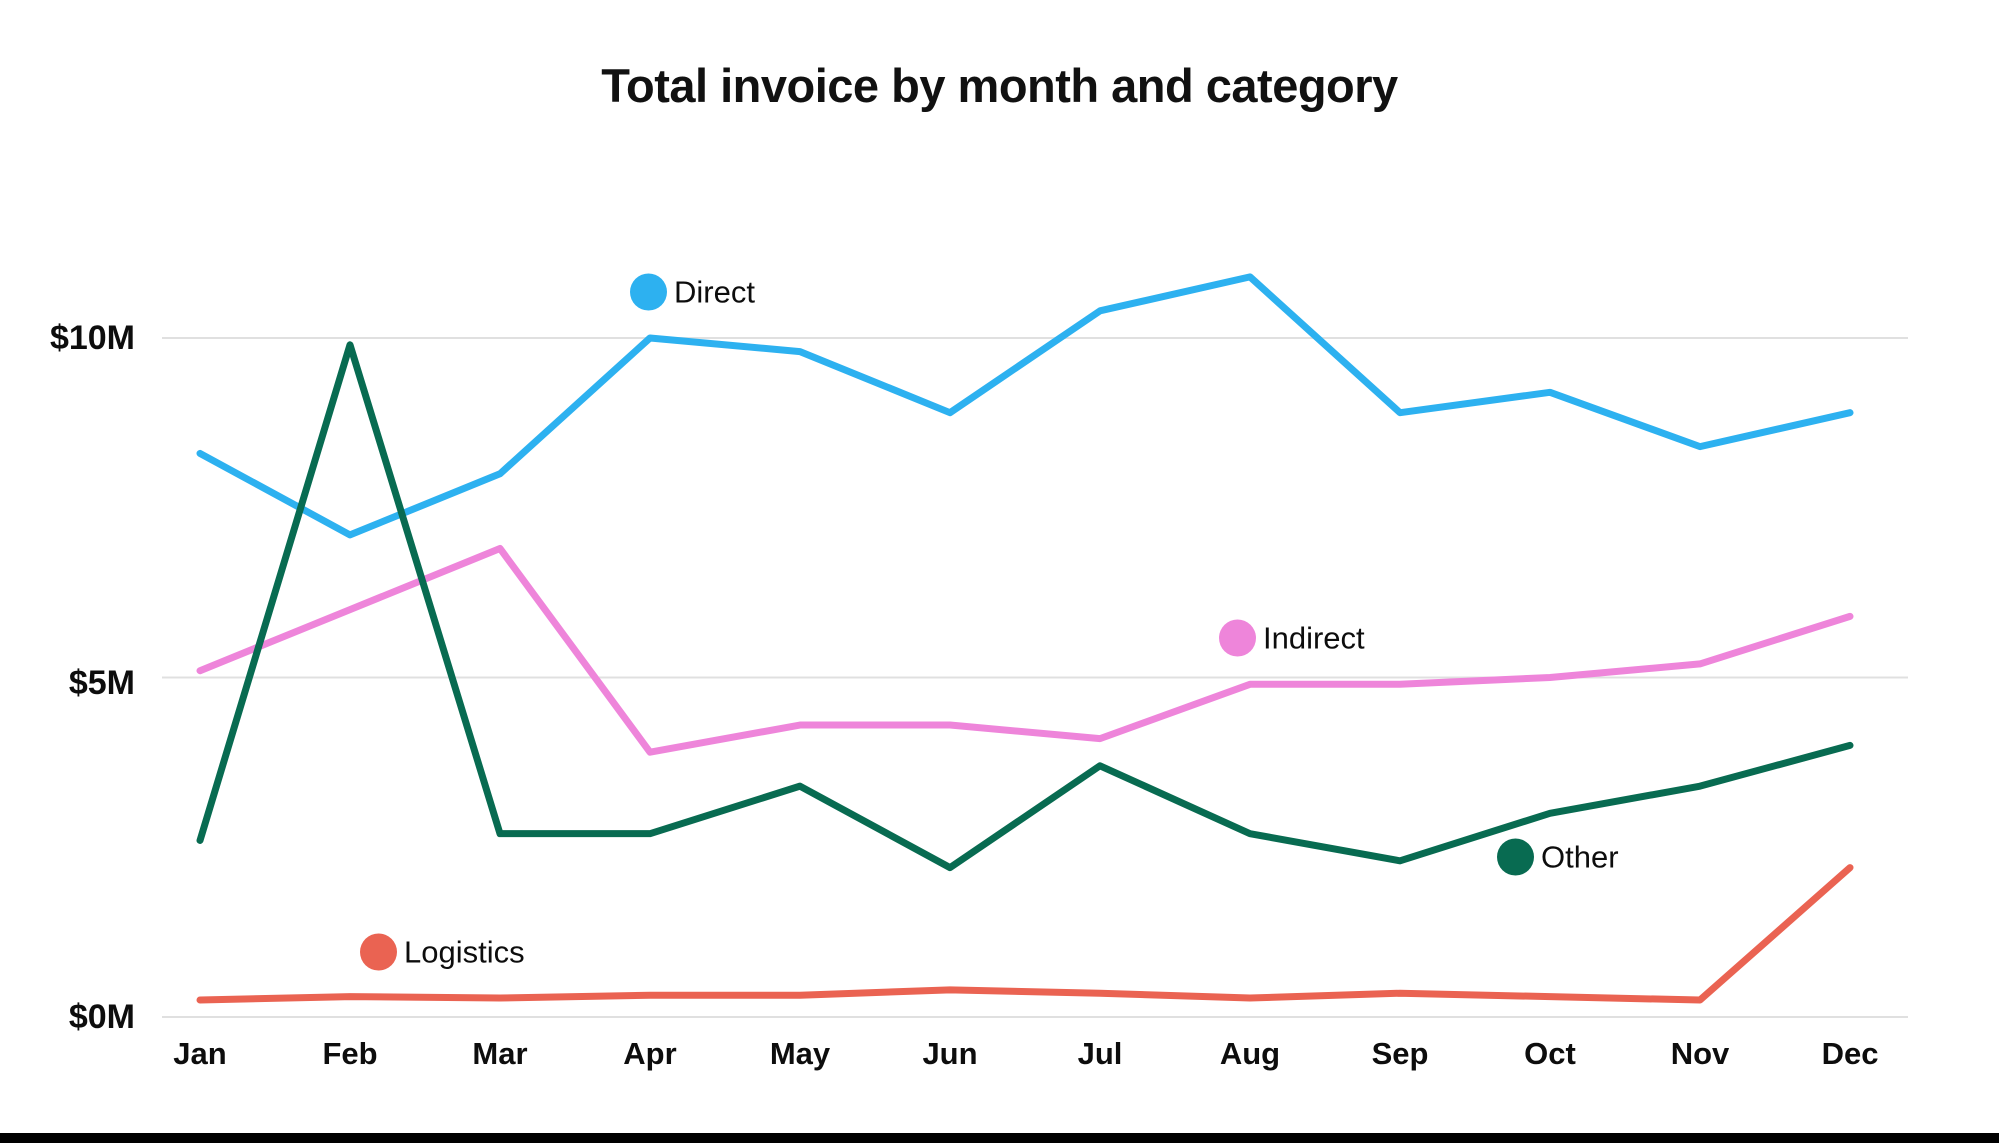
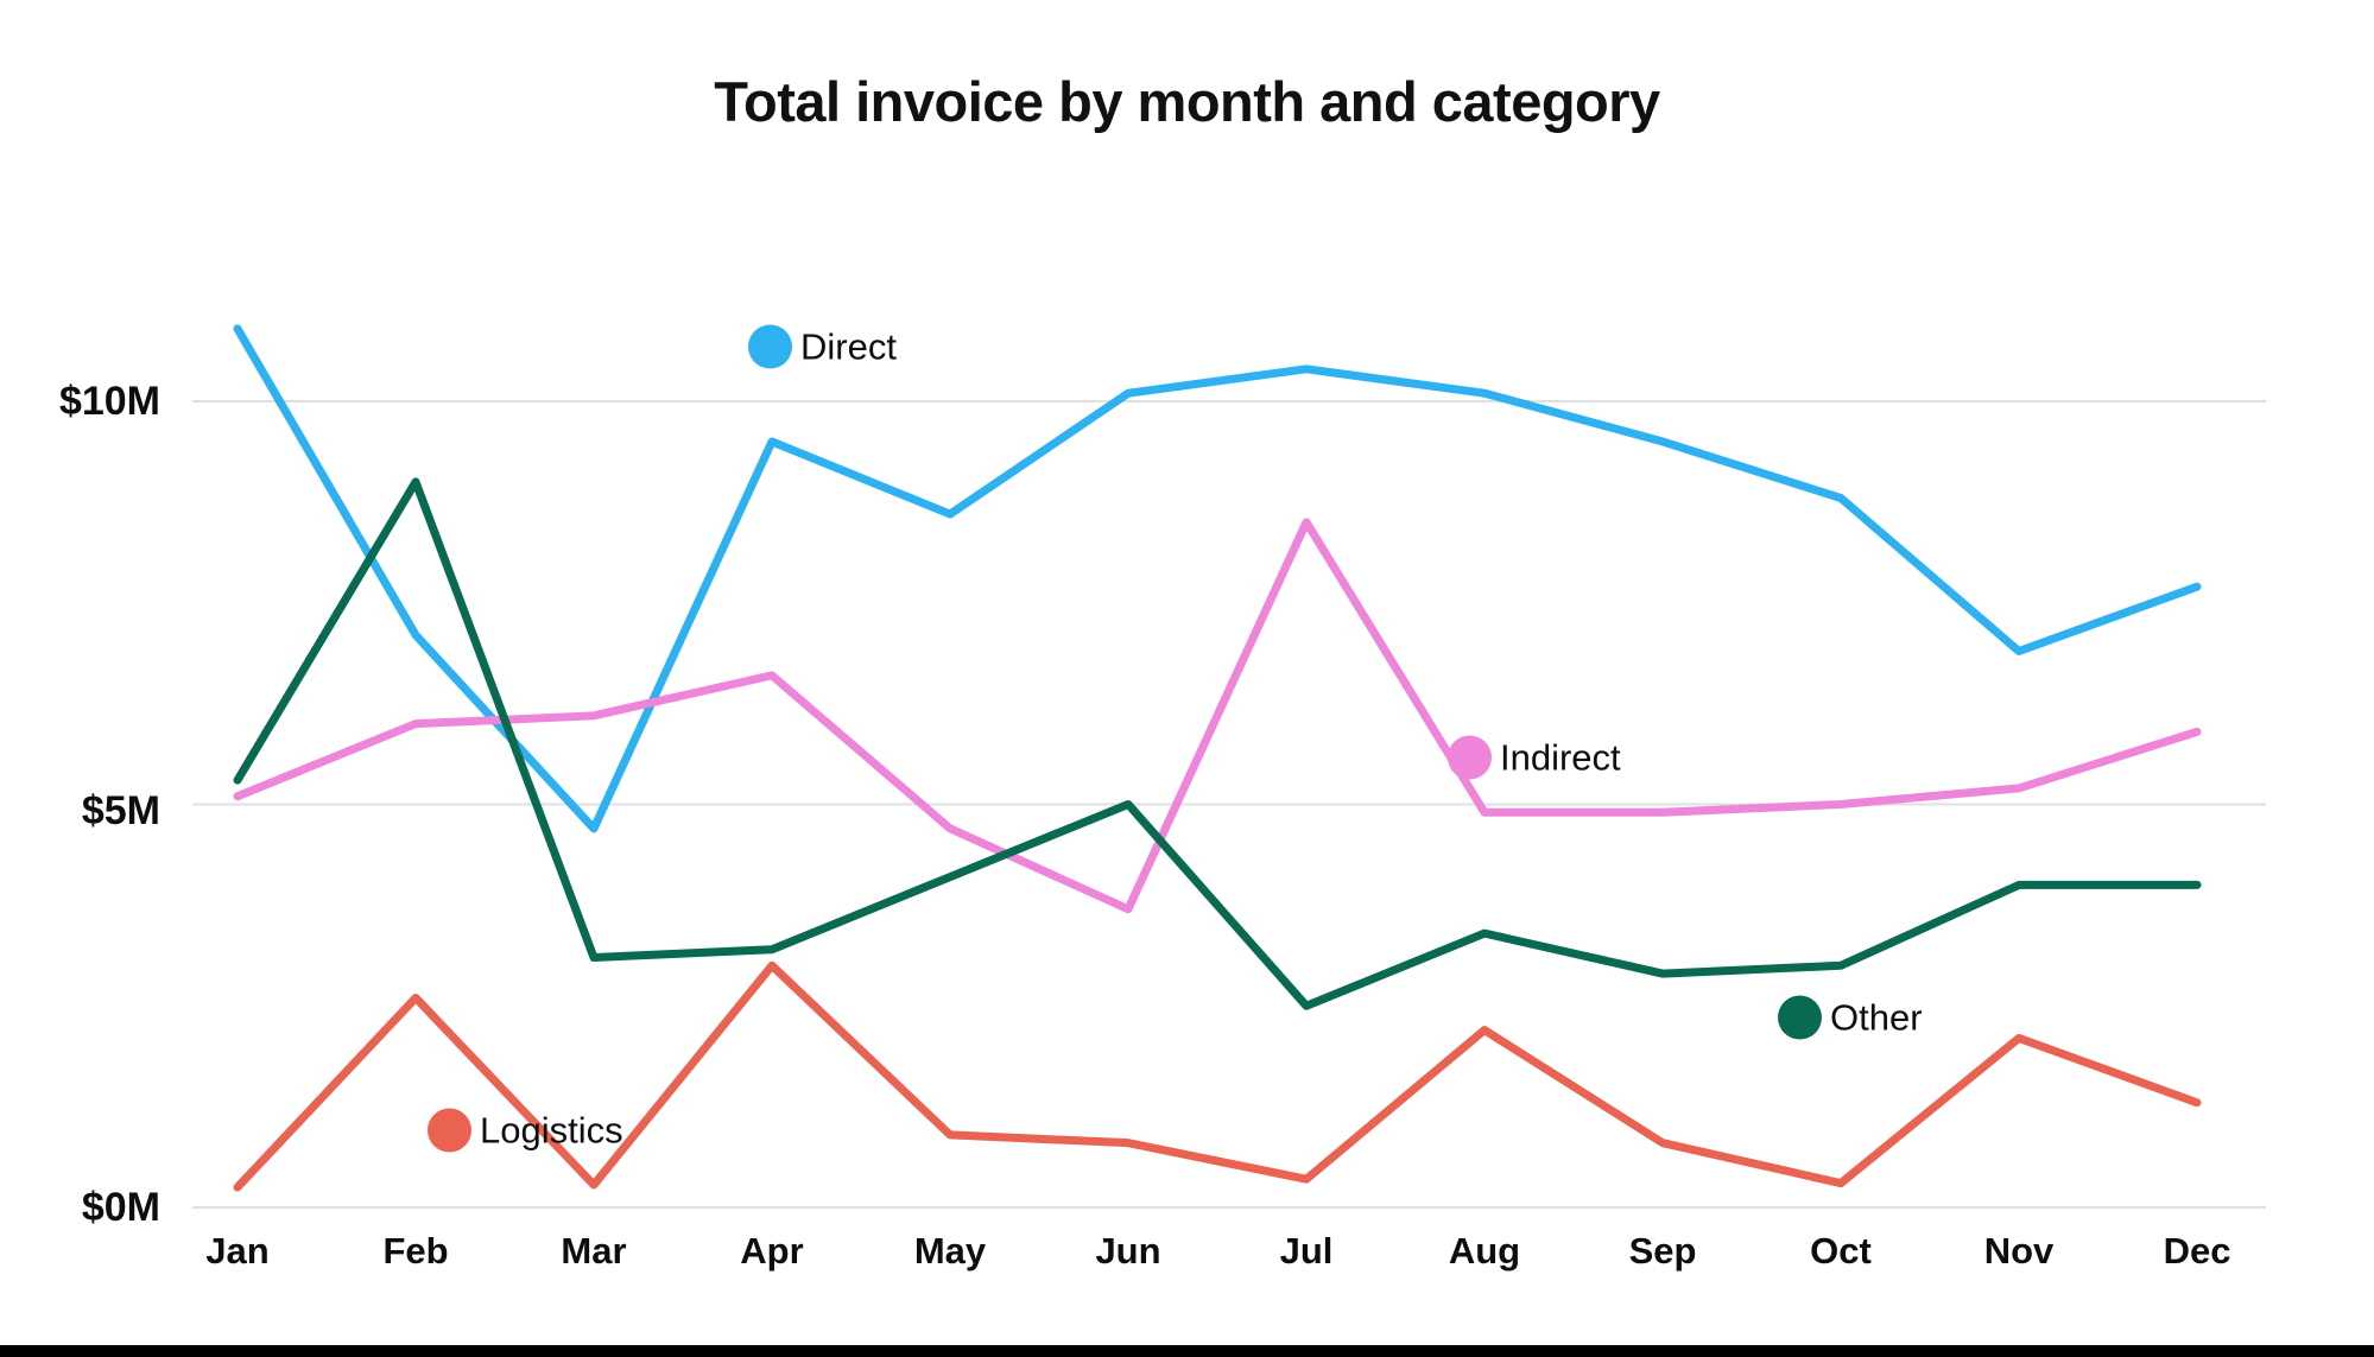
Direct/Jan: $8.3M -> $10.9M
Other/Jan: $2.6M -> $5.3M
Other/Feb: $9.9M -> $9.0M
Logistics/Feb: $0.3M -> $2.6M
Direct/Mar: $8.0M -> $4.7M
Indirect/Mar: $6.9M -> $6.1M
Other/Mar: $2.7M -> $3.1M
Direct/Apr: $10.0M -> $9.5M
Indirect/Apr: $3.9M -> $6.6M
Other/Apr: $2.7M -> $3.2M
Logistics/Apr: $0.3M -> $3.0M
Direct/May: $9.8M -> $8.6M
Indirect/May: $4.3M -> $4.7M
Other/May: $3.4M -> $4.1M
Logistics/May: $0.3M -> $0.9M
Direct/Jun: $8.9M -> $10.1M
Indirect/Jun: $4.3M -> $3.7M
Other/Jun: $2.2M -> $5.0M
Logistics/Jun: $0.4M -> $0.8M
Indirect/Jul: $4.1M -> $8.5M
Other/Jul: $3.7M -> $2.5M
Direct/Aug: $10.9M -> $10.1M
Other/Aug: $2.7M -> $3.4M
Logistics/Aug: $0.3M -> $2.2M
Direct/Sep: $8.9M -> $9.5M
Other/Sep: $2.3M -> $2.9M
Logistics/Sep: $0.3M -> $0.8M
Direct/Oct: $9.2M -> $8.8M
Direct/Nov: $8.4M -> $6.9M
Other/Nov: $3.4M -> $4.0M
Logistics/Nov: $0.2M -> $2.1M
Direct/Dec: $8.9M -> $7.7M
Logistics/Dec: $2.2M -> $1.3M
